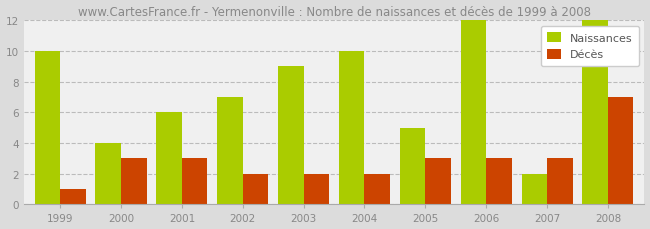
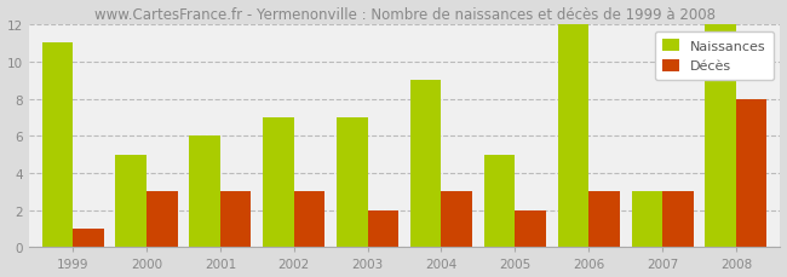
Naissances/1999: 10 -> 11
Naissances/2000: 4 -> 5
Décès/2002: 2 -> 3
Naissances/2003: 9 -> 7
Naissances/2004: 10 -> 9
Décès/2004: 2 -> 3
Décès/2005: 3 -> 2
Naissances/2007: 2 -> 3
Décès/2008: 7 -> 8
